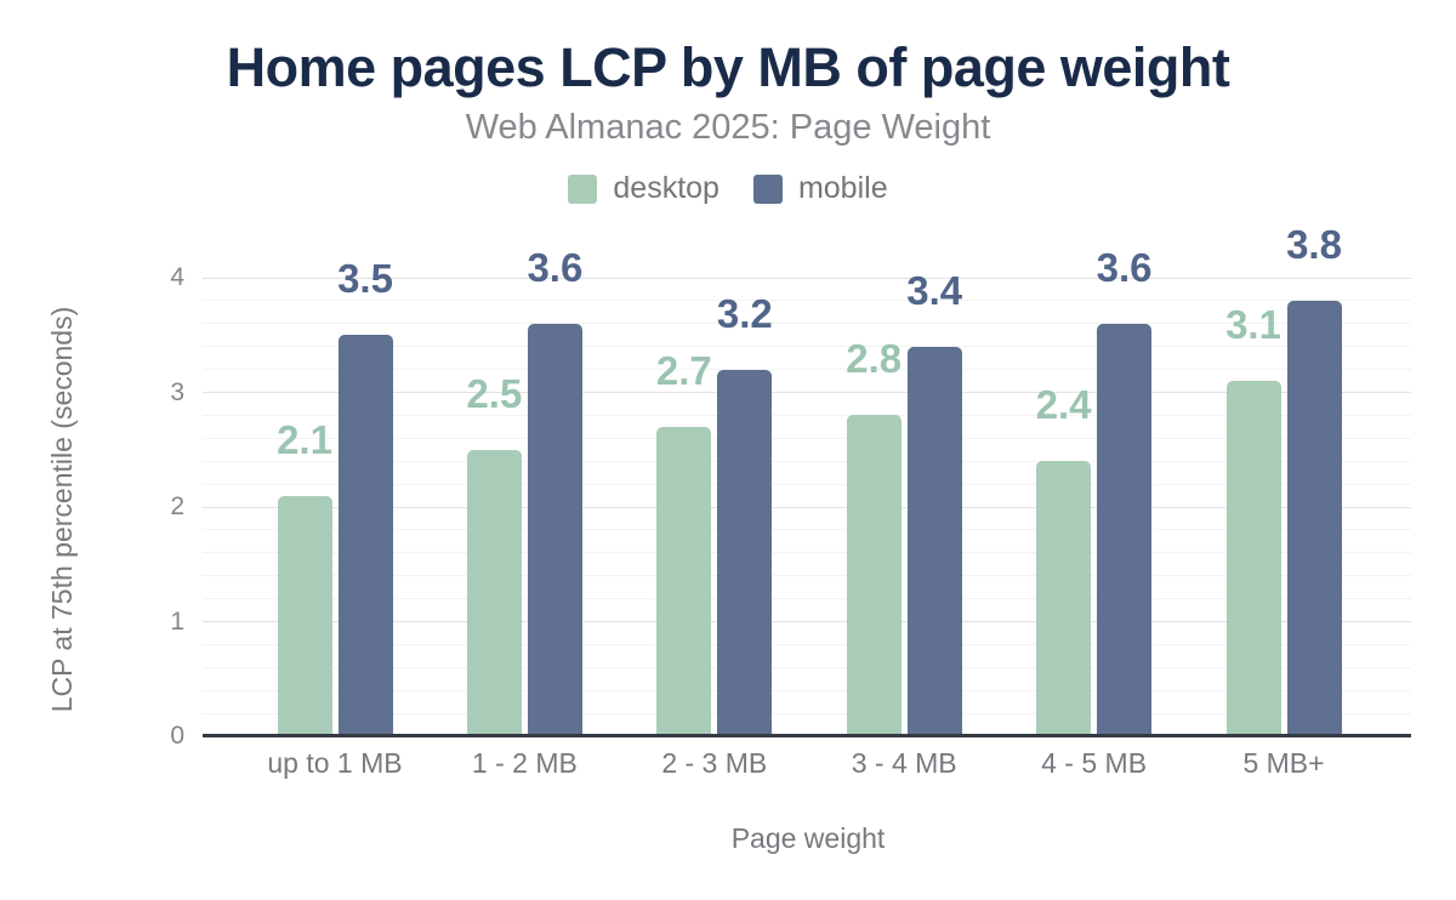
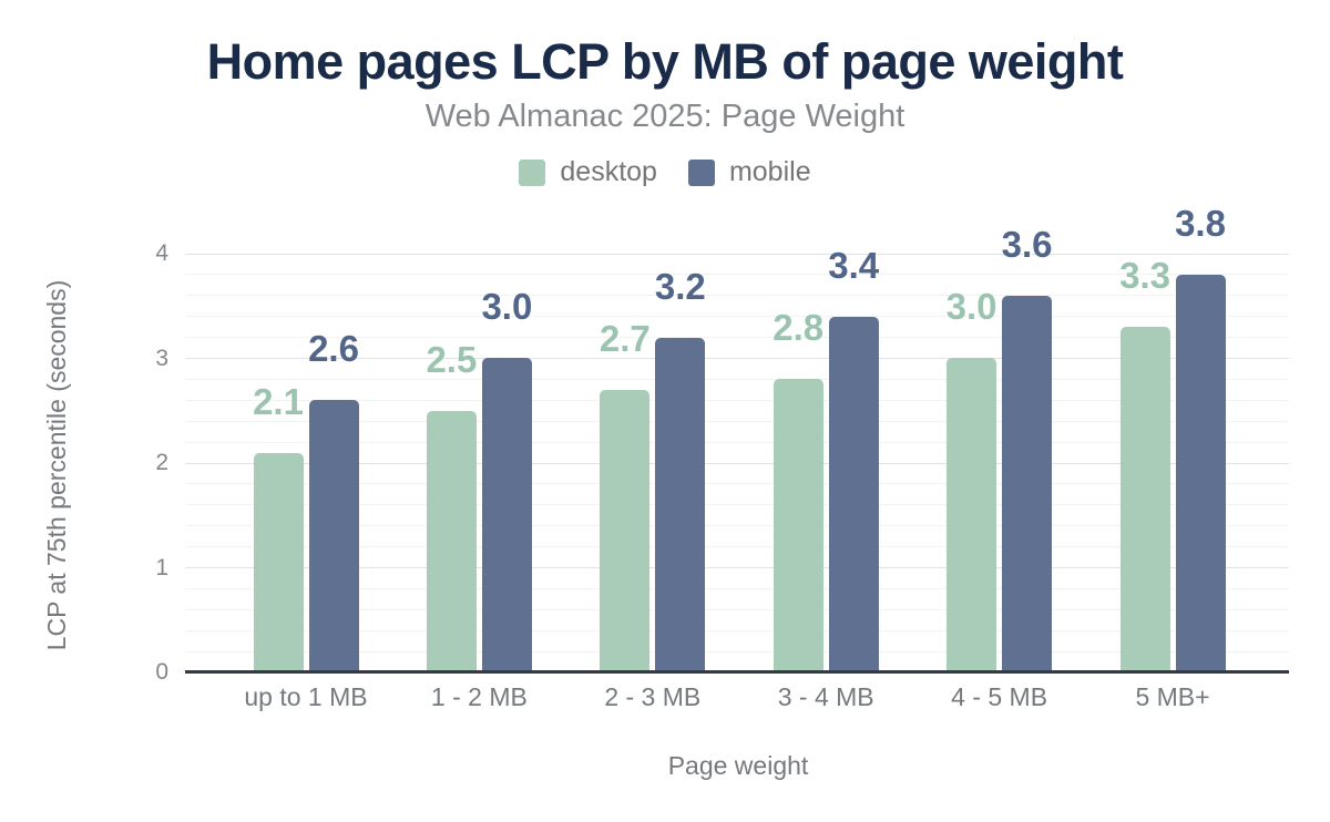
mobile/up to 1 MB: 3.5 -> 2.6
mobile/1 - 2 MB: 3.6 -> 3.0
desktop/4 - 5 MB: 2.4 -> 3.0
desktop/5 MB+: 3.1 -> 3.3
